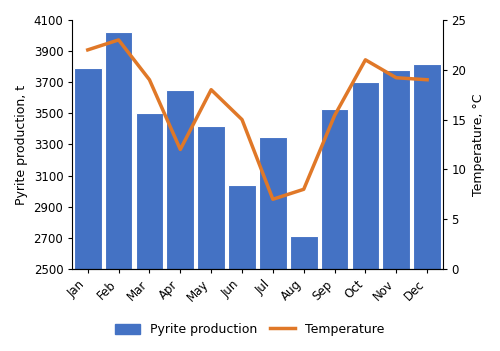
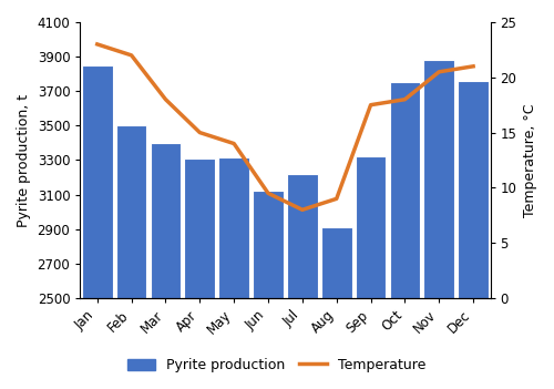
Pyrite production/Jan: 3790 -> 3850
Temperature/Jan: 22.0 -> 23.0
Pyrite production/Feb: 4020 -> 3500
Temperature/Feb: 23.0 -> 22.0
Pyrite production/Mar: 3500 -> 3400
Temperature/Mar: 19.0 -> 18.0
Pyrite production/Apr: 3650 -> 3310
Temperature/Apr: 12.0 -> 15.0
Pyrite production/May: 3420 -> 3320
Temperature/May: 18.0 -> 14.0
Pyrite production/Jun: 3040 -> 3120
Temperature/Jun: 15.0 -> 9.5
Pyrite production/Jul: 3350 -> 3220
Temperature/Jul: 7.0 -> 8.0
Pyrite production/Aug: 2710 -> 2910
Temperature/Aug: 8.0 -> 9.0
Pyrite production/Sep: 3530 -> 3320
Temperature/Sep: 15.4 -> 17.5
Pyrite production/Oct: 3700 -> 3750
Temperature/Oct: 21.0 -> 18.0
Pyrite production/Nov: 3780 -> 3880
Temperature/Nov: 19.2 -> 20.5
Pyrite production/Dec: 3820 -> 3760
Temperature/Dec: 19.0 -> 21.0
